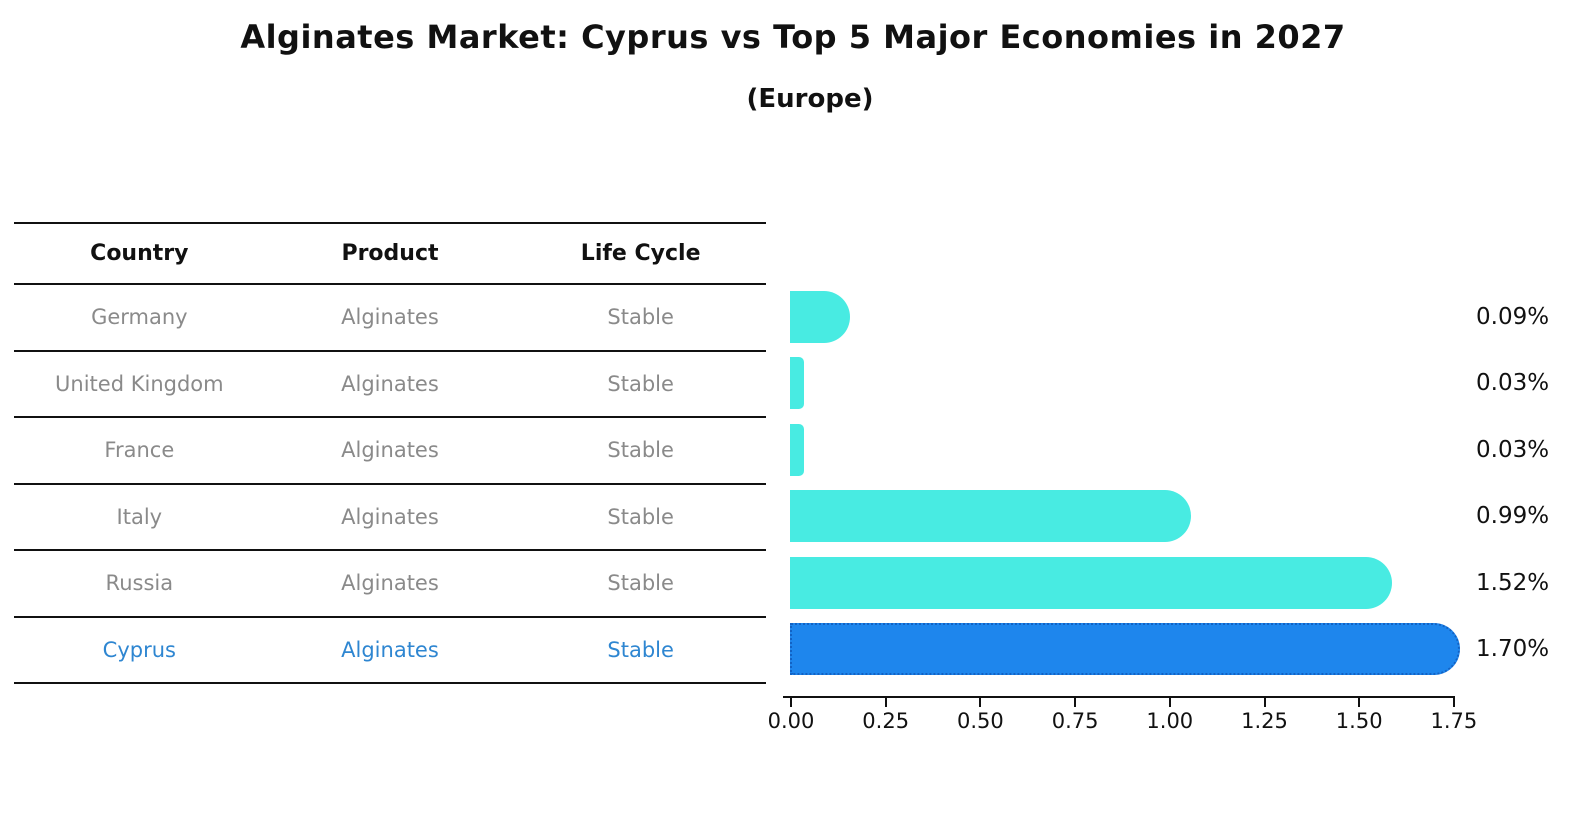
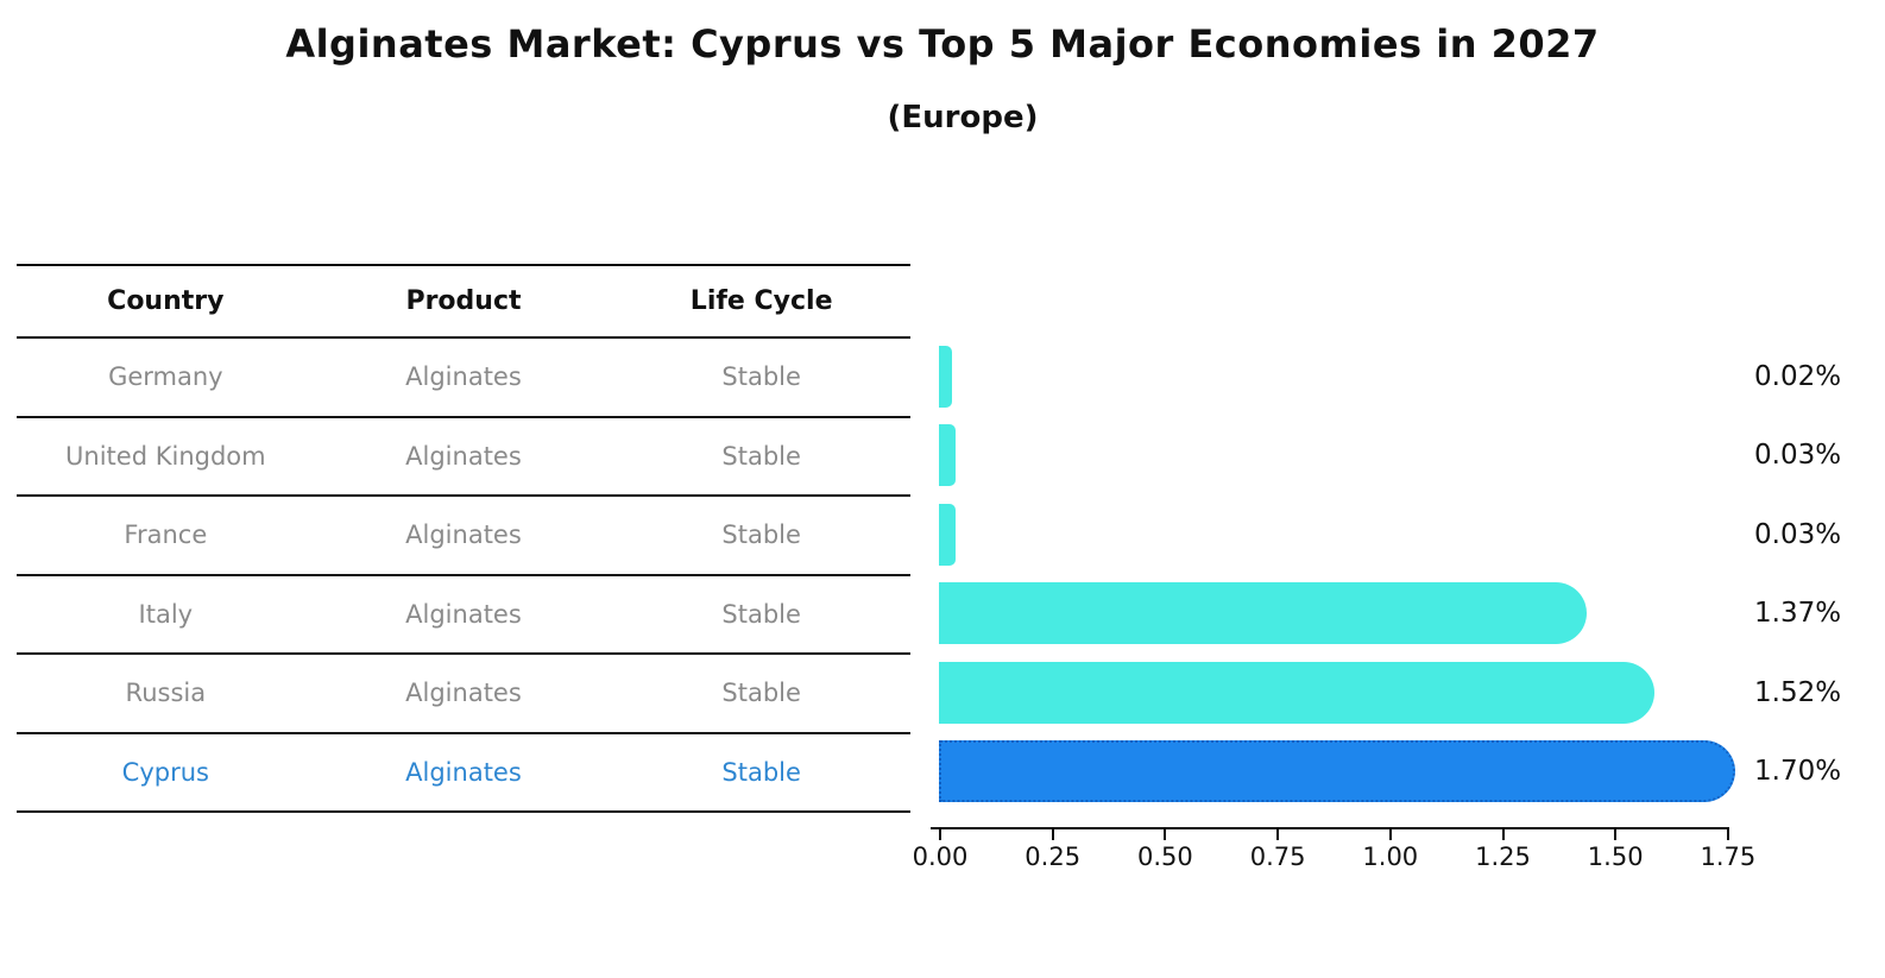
Germany: 0.09% -> 0.02%
Italy: 0.99% -> 1.37%
